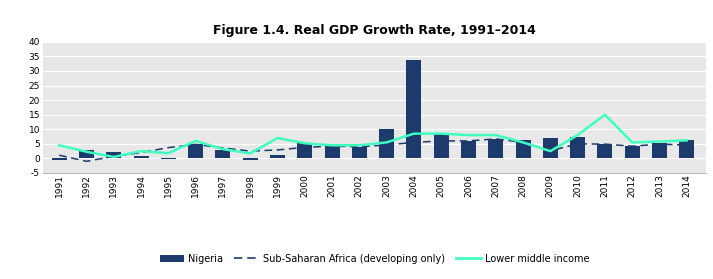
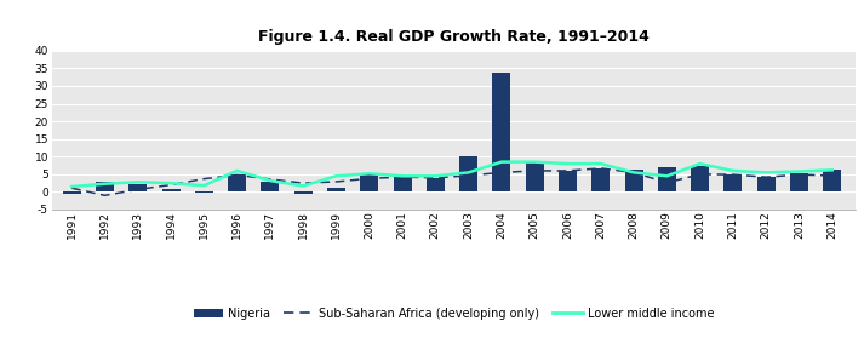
Lower middle income/1991: 4.5 -> 1.5
Lower middle income/1993: 0.5 -> 2.8
Lower middle income/1999: 7.0 -> 4.5
Lower middle income/2009: 2.5 -> 4.5
Lower middle income/2011: 15.0 -> 6.0
